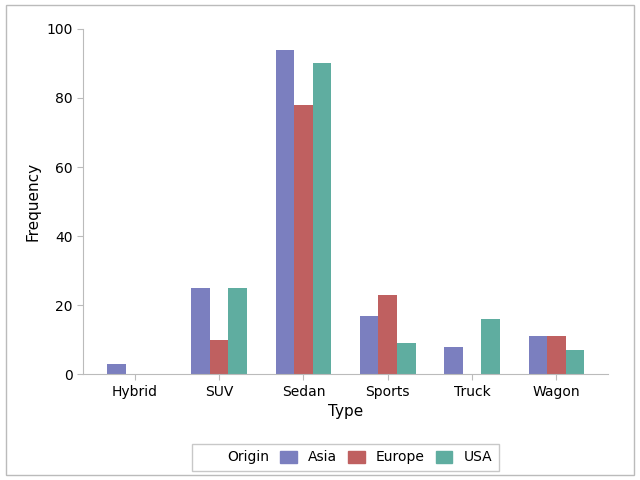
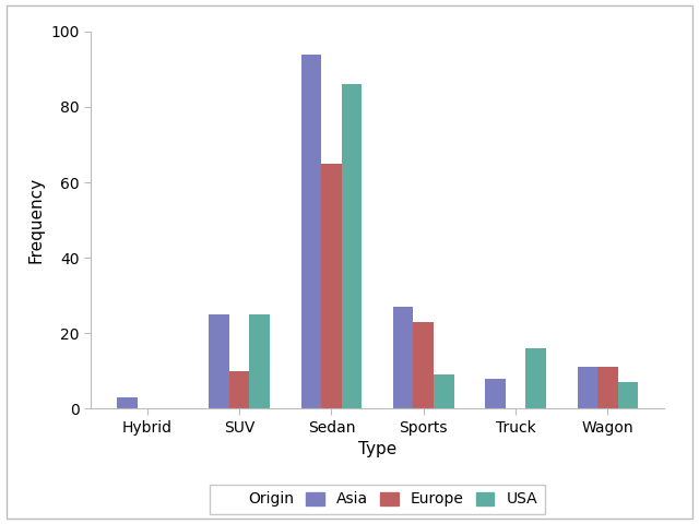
Europe/Sedan: 78 -> 65
USA/Sedan: 90 -> 86
Asia/Sports: 17 -> 27
